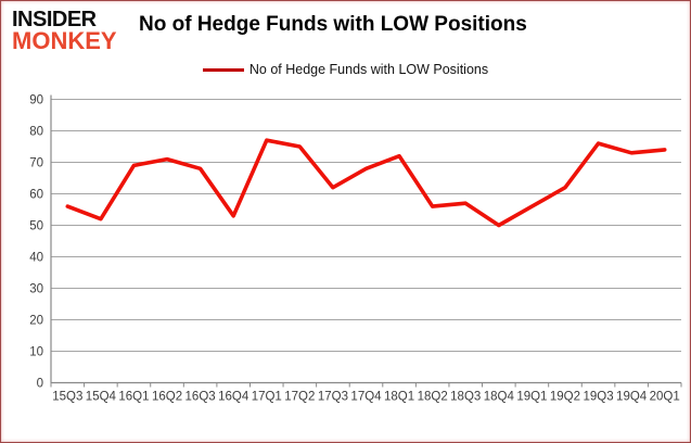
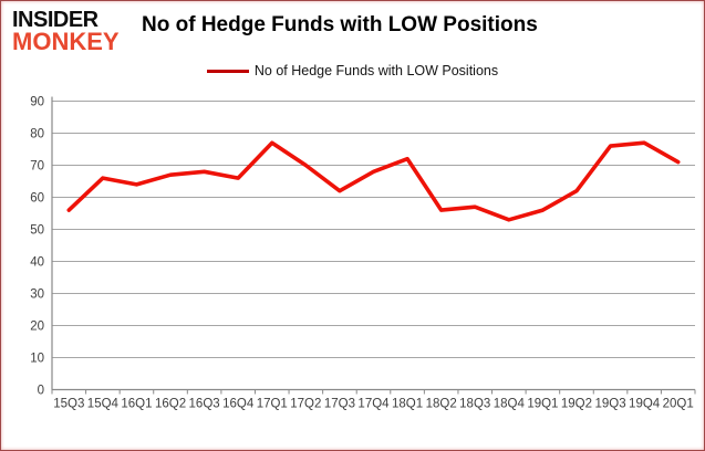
15Q4: 52 -> 66
16Q1: 69 -> 64
16Q2: 71 -> 67
16Q4: 53 -> 66
17Q2: 75 -> 70
18Q4: 50 -> 53
19Q4: 73 -> 77
20Q1: 74 -> 71
